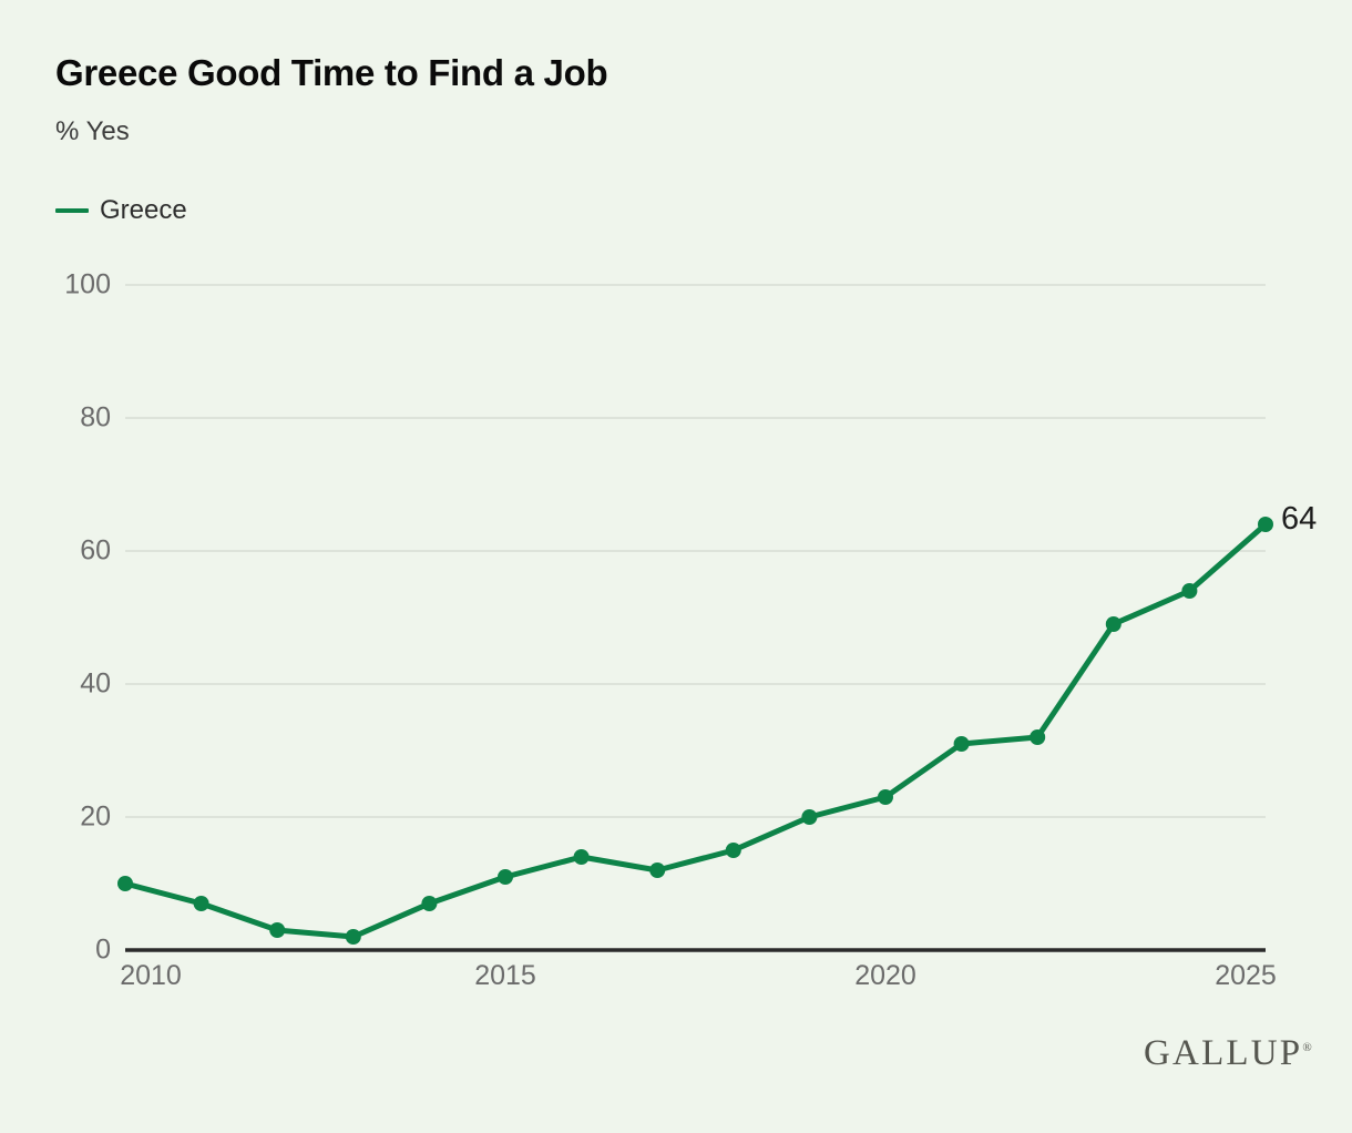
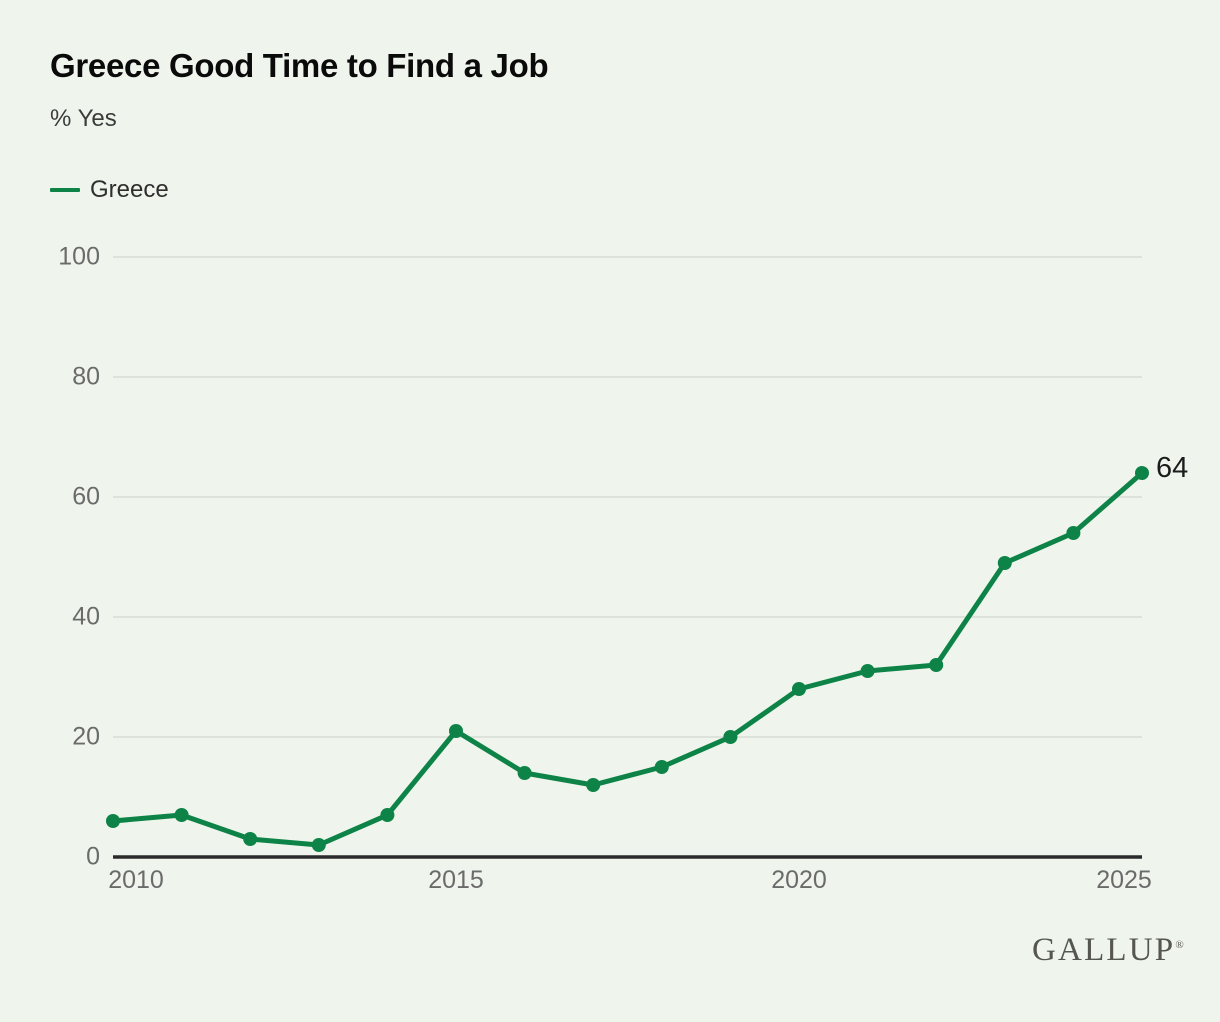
2010: 10 -> 6
2015: 11 -> 21
2020: 23 -> 28
